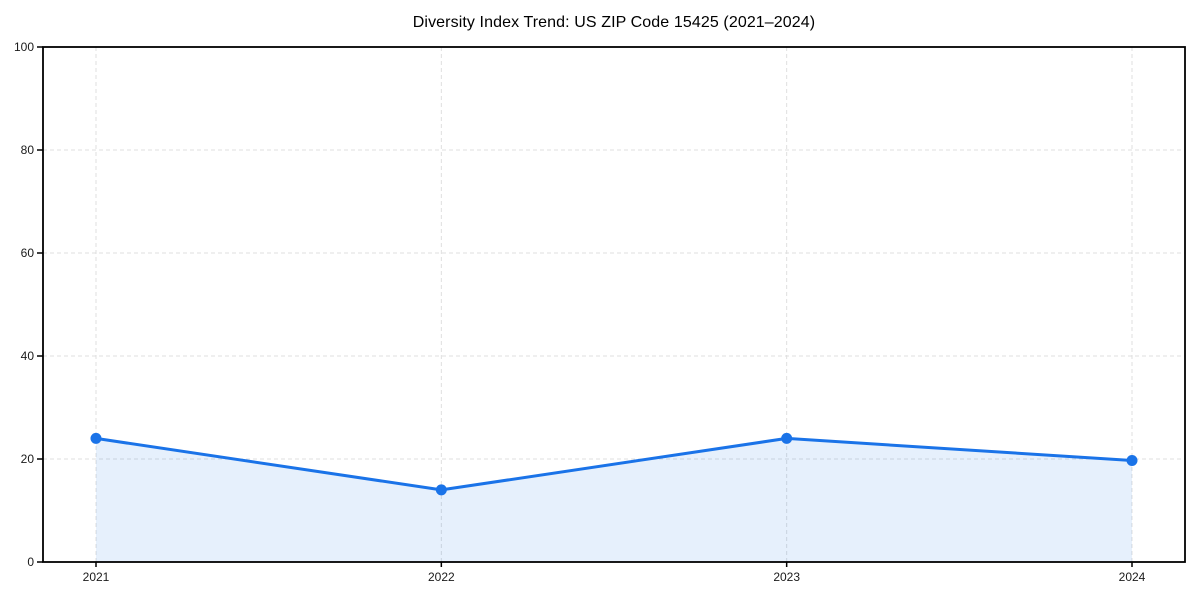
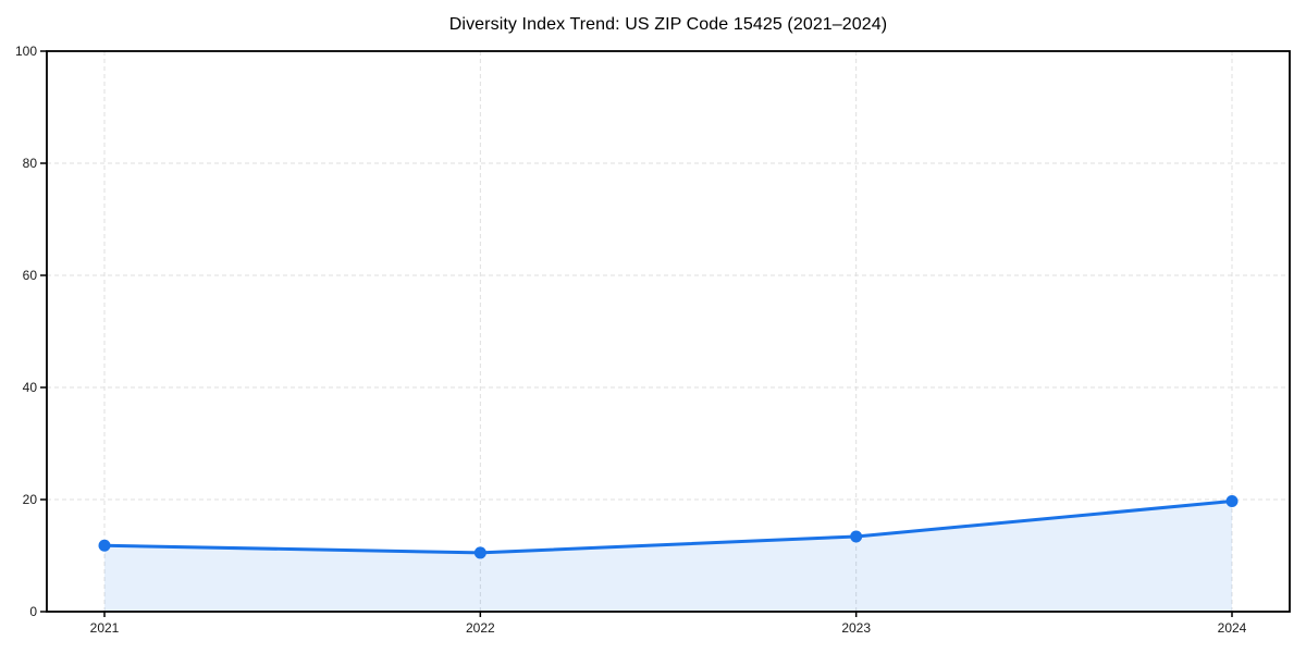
2021: 24 -> 12
2022: 14 -> 10
2023: 24 -> 13
